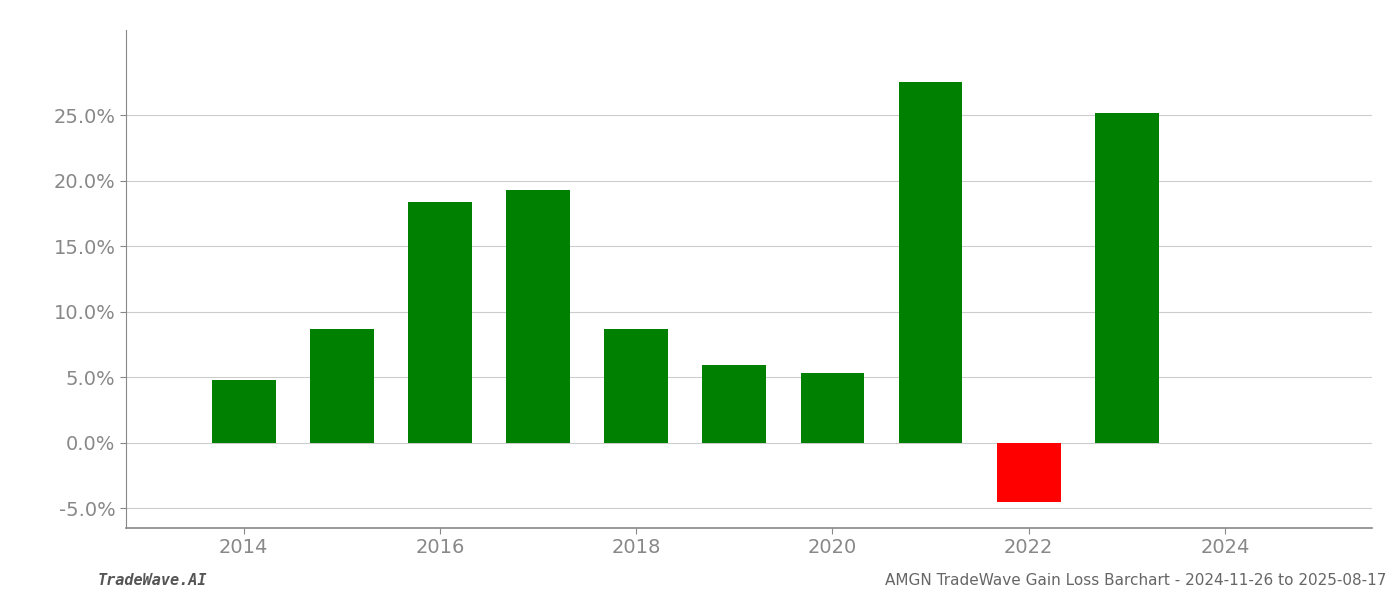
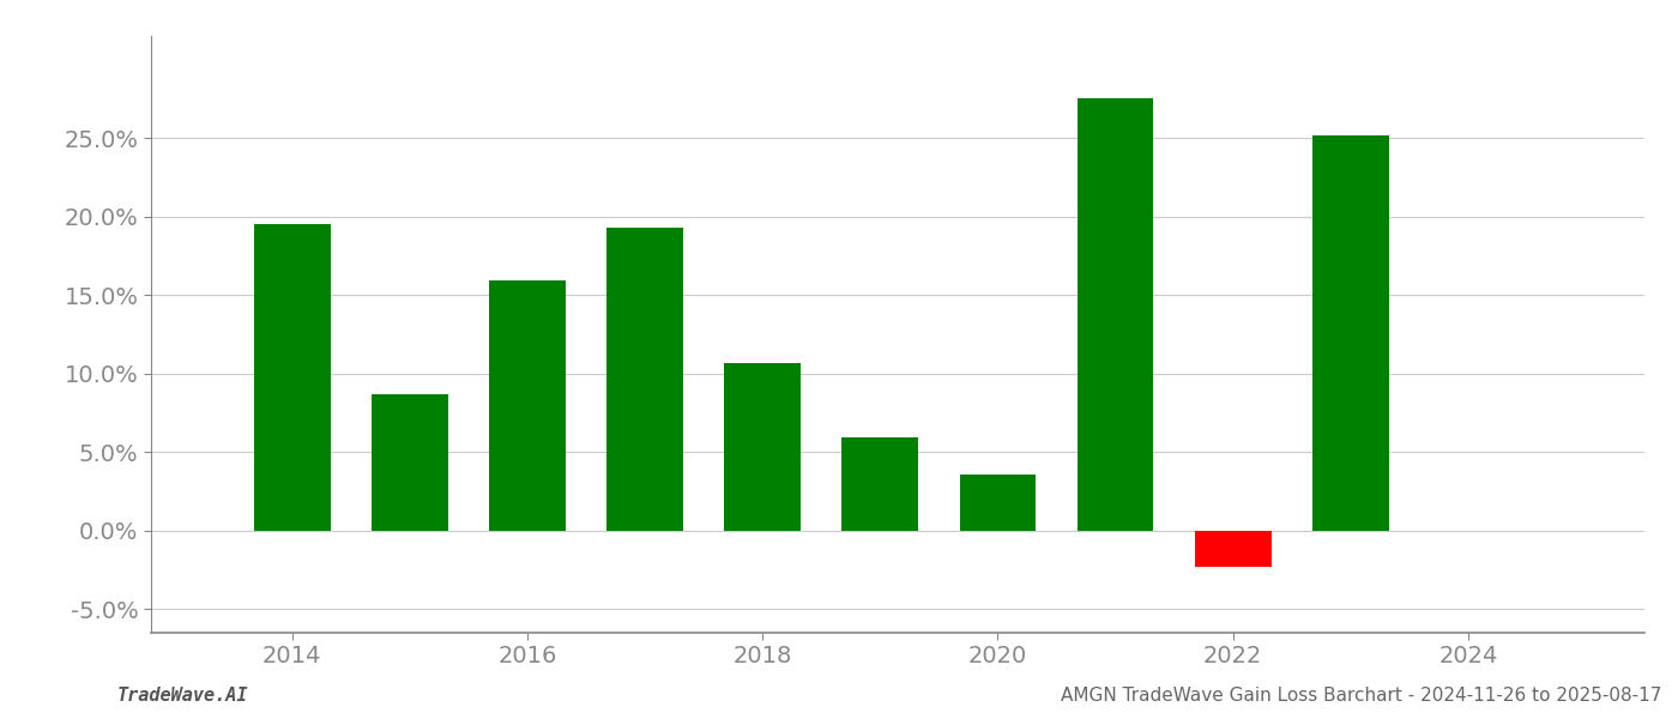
2014: 4.8% -> 19.5%
2016: 18.4% -> 15.9%
2018: 8.7% -> 10.7%
2020: 5.3% -> 3.6%
2022: -4.5% -> -2.3%
